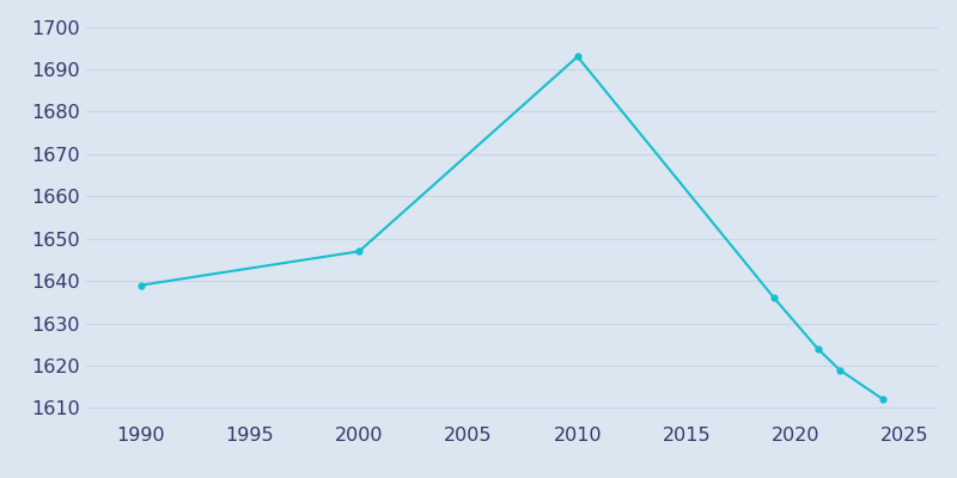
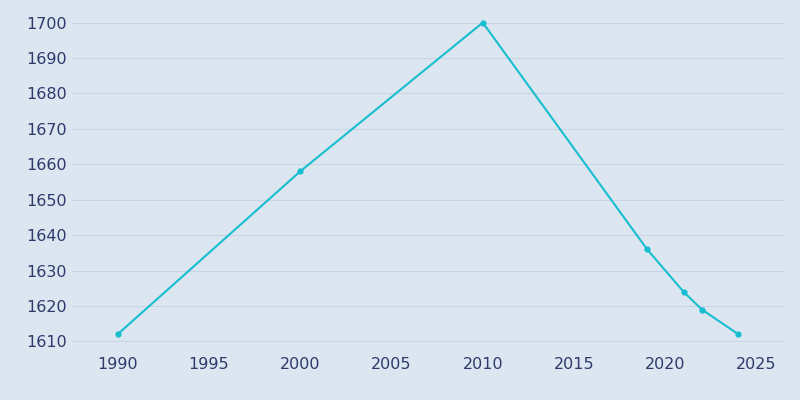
1990: 1639 -> 1612
2000: 1647 -> 1658
2010: 1693 -> 1700
